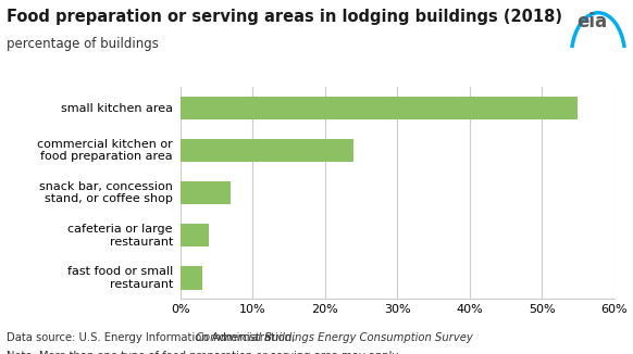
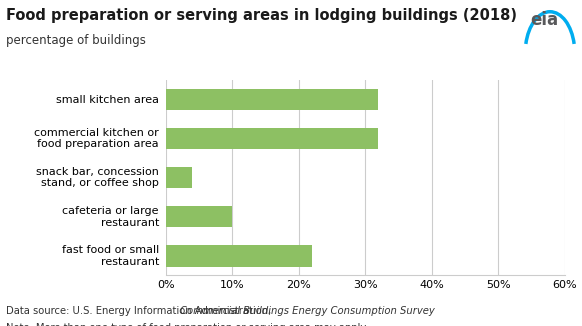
small kitchen area: 55% -> 32%
commercial kitchen or food preparation area: 24% -> 32%
snack bar, concession stand, or coffee shop: 7% -> 4%
cafeteria or large restaurant: 4% -> 10%
fast food or small restaurant: 3% -> 22%
